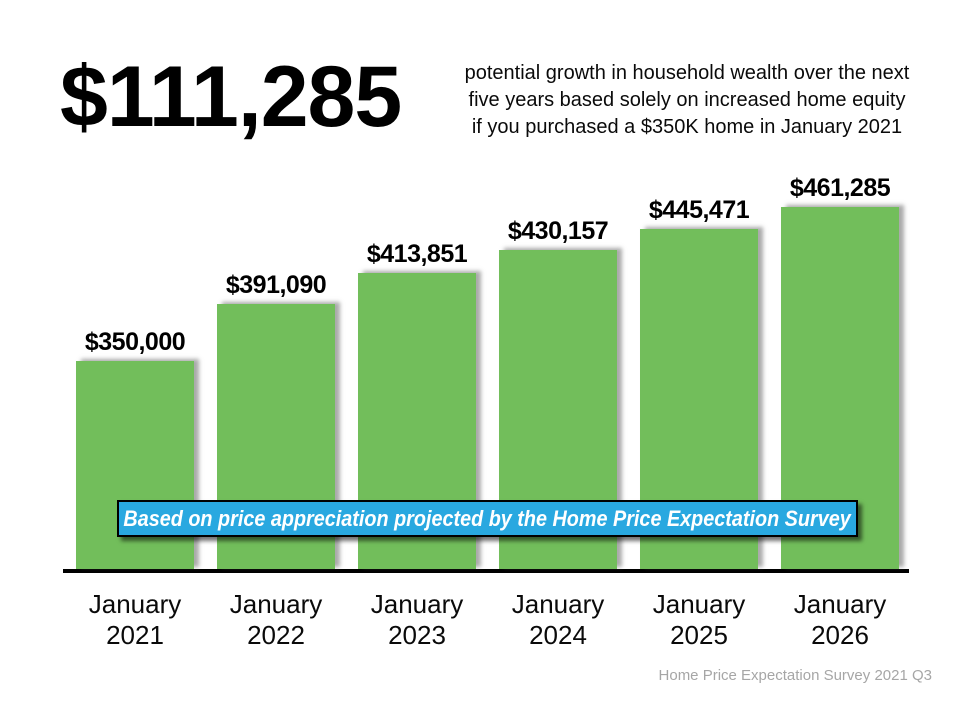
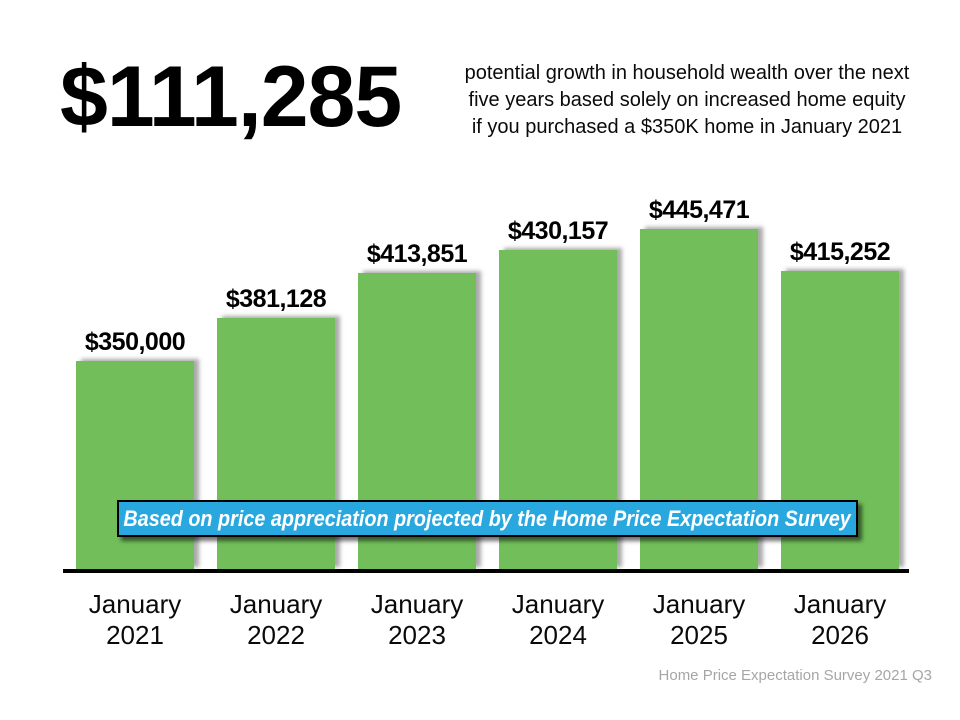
January 2022: $391,090 -> $381,128
January 2026: $461,285 -> $415,252
